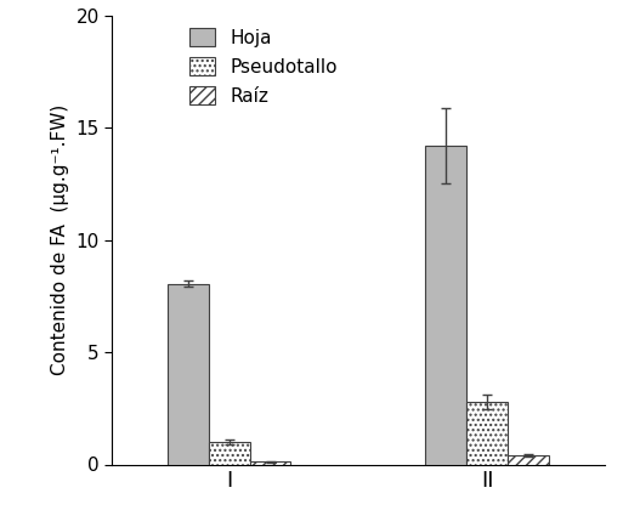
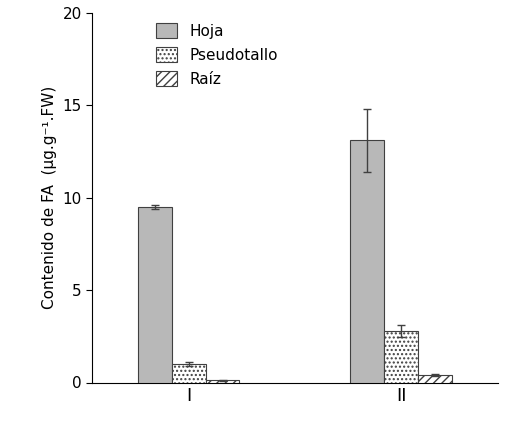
Hoja/I: 8.1 -> 9.5
Hoja/II: 14.2 -> 13.1
